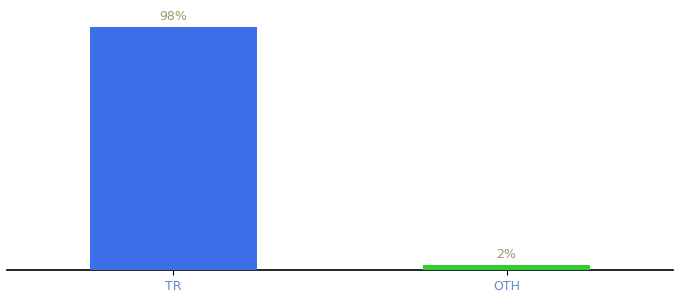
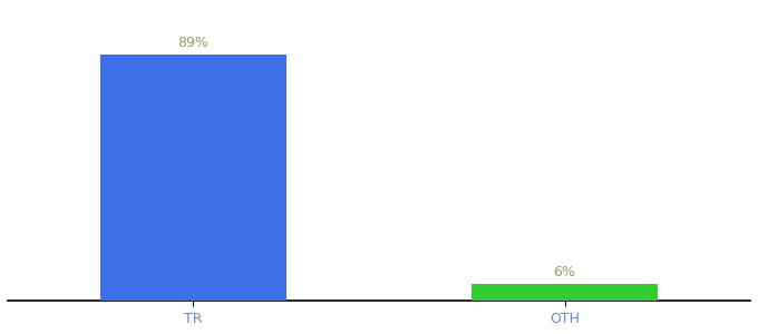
TR: 98% -> 89%
OTH: 2% -> 6%
